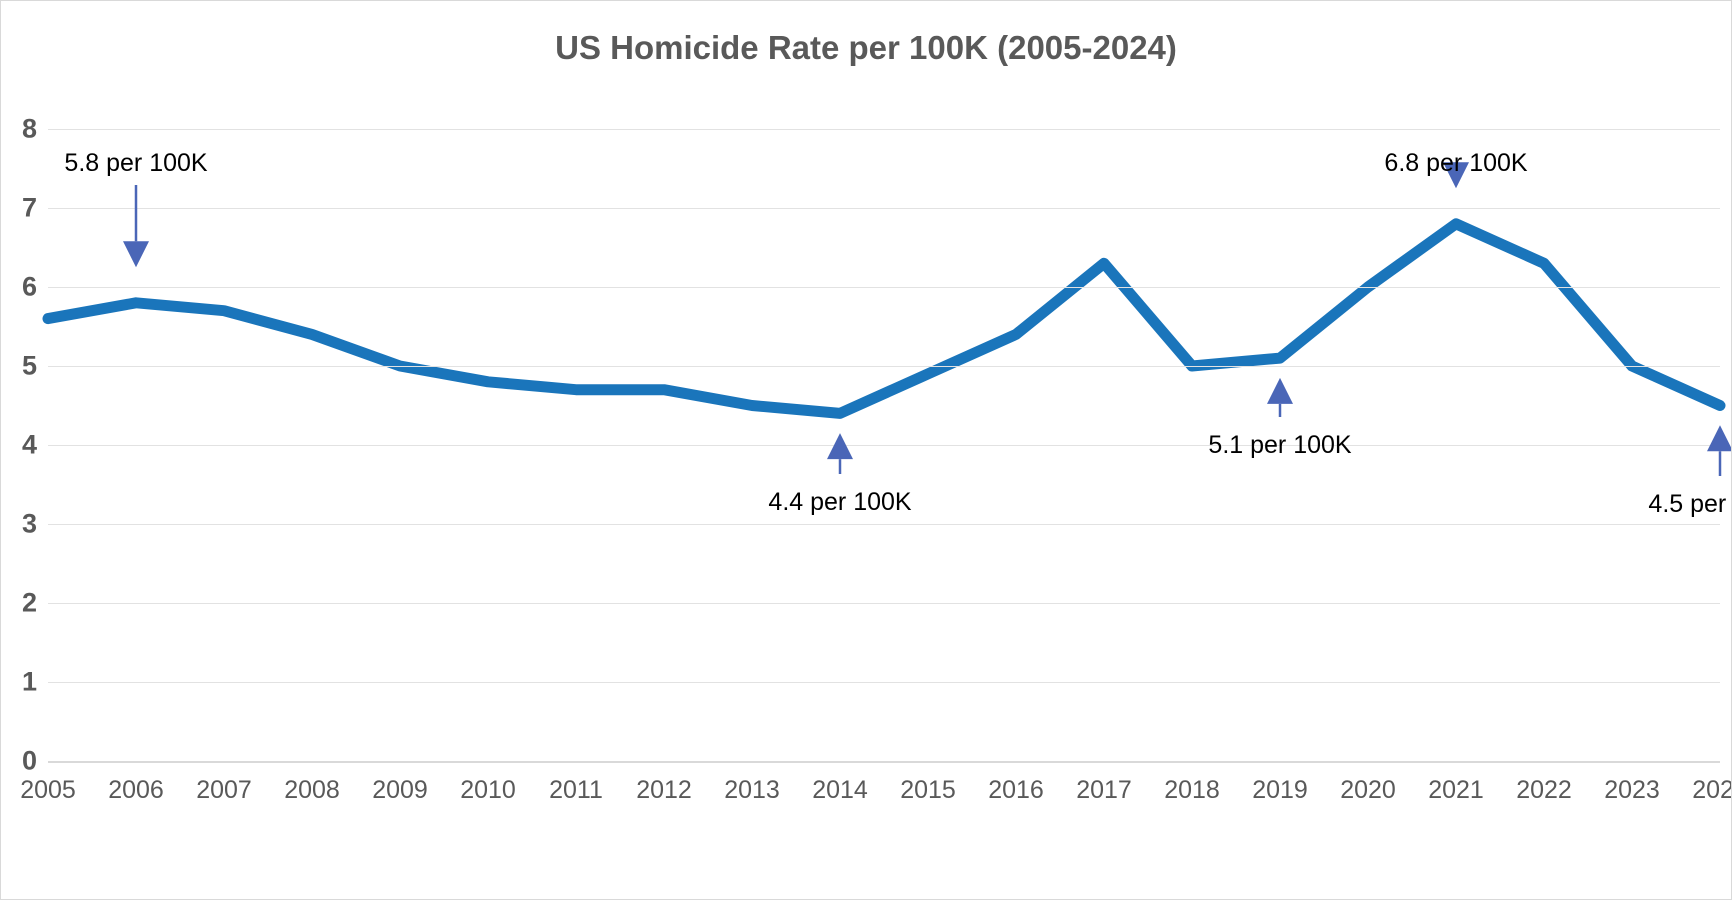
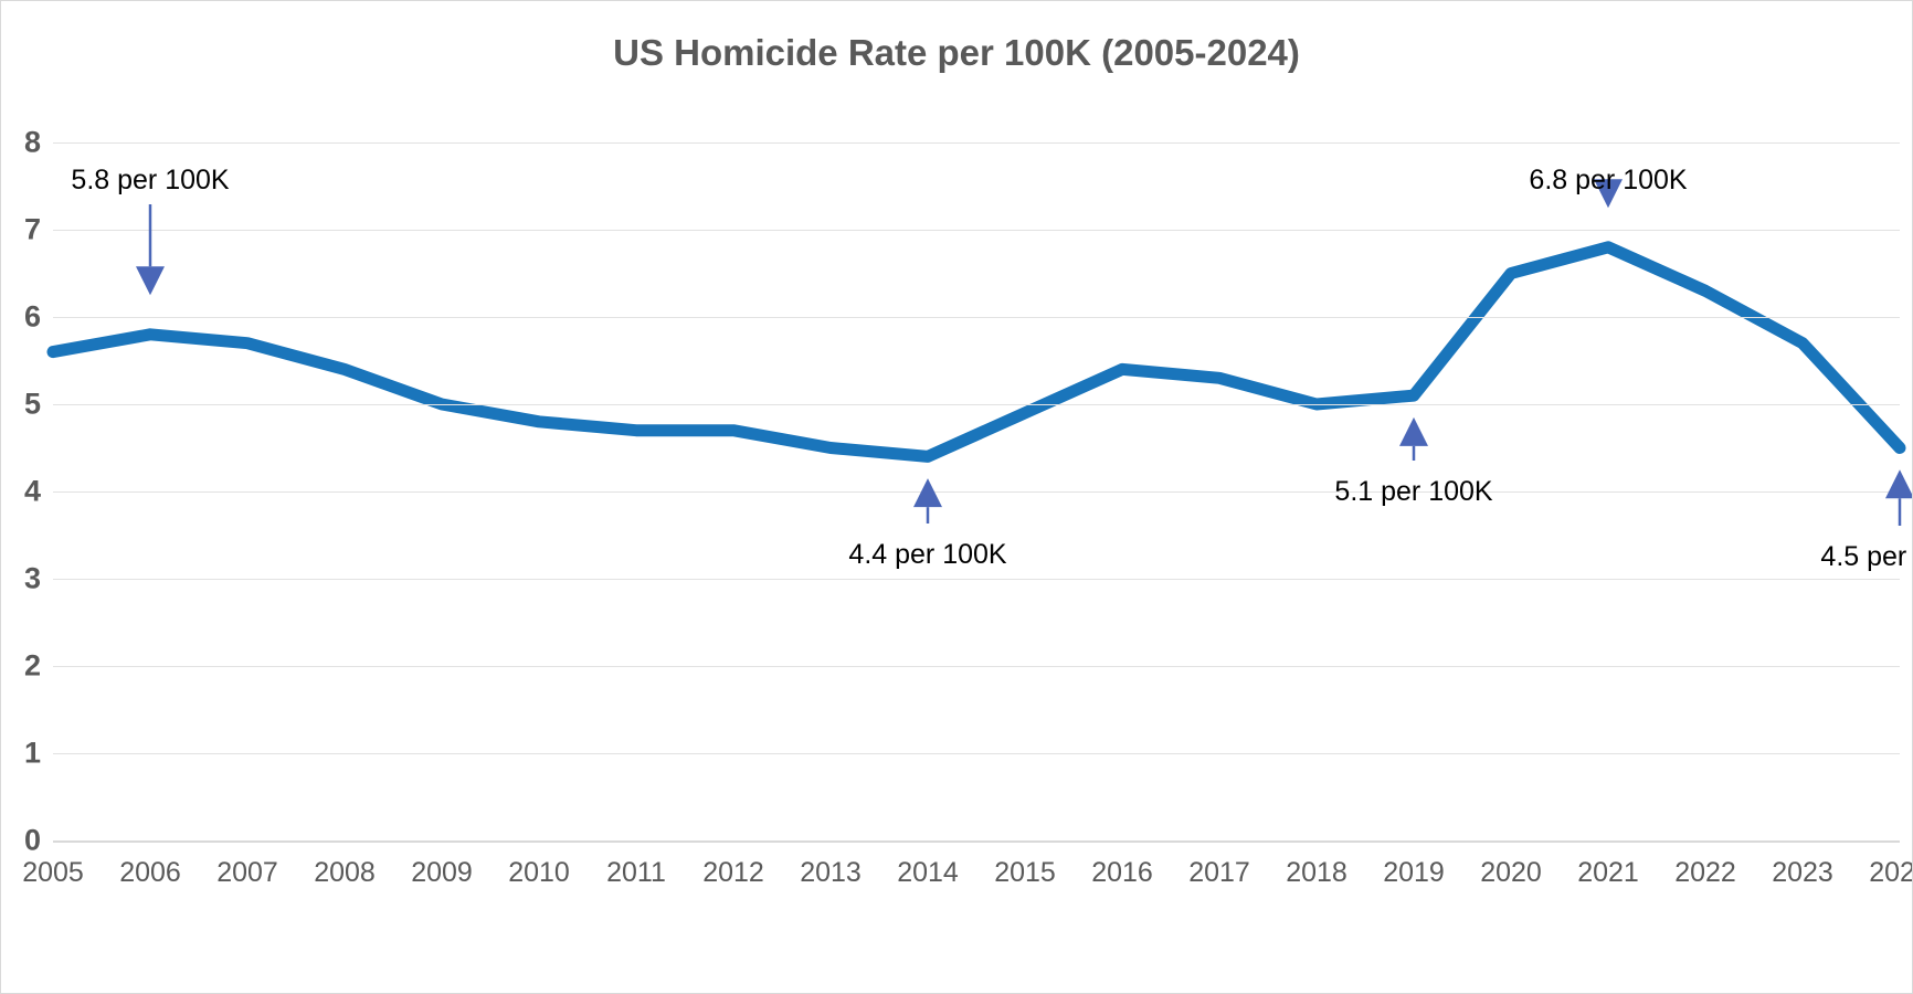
2017: 6.3 -> 5.3
2020: 6.0 -> 6.5
2023: 5.0 -> 5.7
